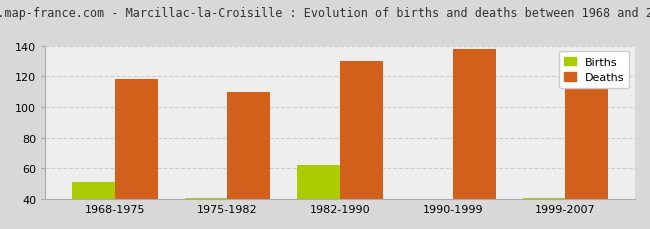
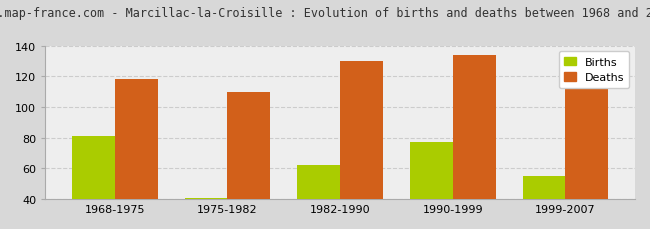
Births/1968-1975: 51 -> 81
Births/1990-1999: 40 -> 77
Deaths/1990-1999: 138 -> 134
Births/1999-2007: 41 -> 55
